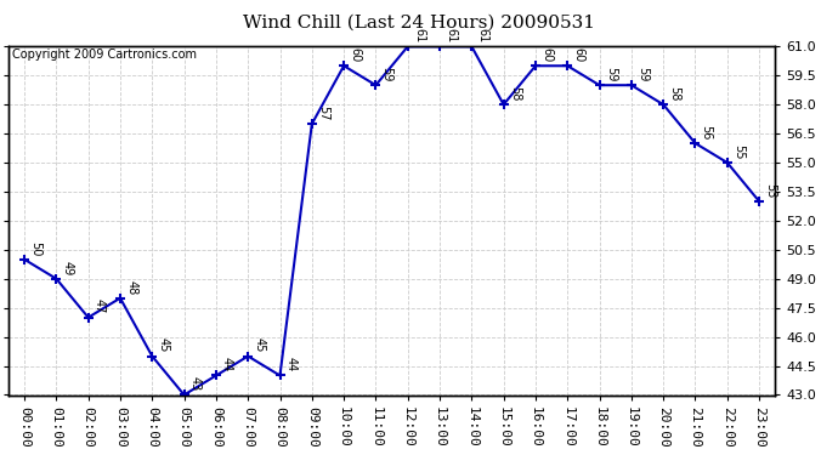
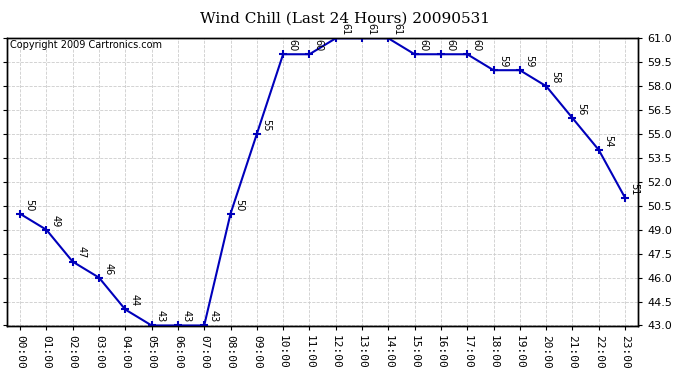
03:00: 48 -> 46
04:00: 45 -> 44
06:00: 44 -> 43
07:00: 45 -> 43
08:00: 44 -> 50
09:00: 57 -> 55
11:00: 59 -> 60
15:00: 58 -> 60
22:00: 55 -> 54
23:00: 53 -> 51
